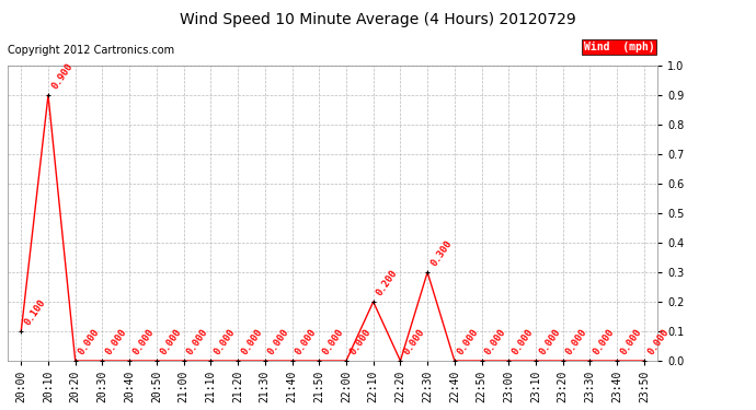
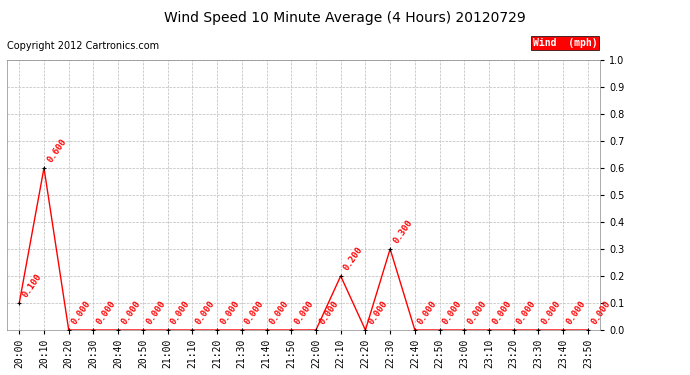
20:10: 0.900 -> 0.600
